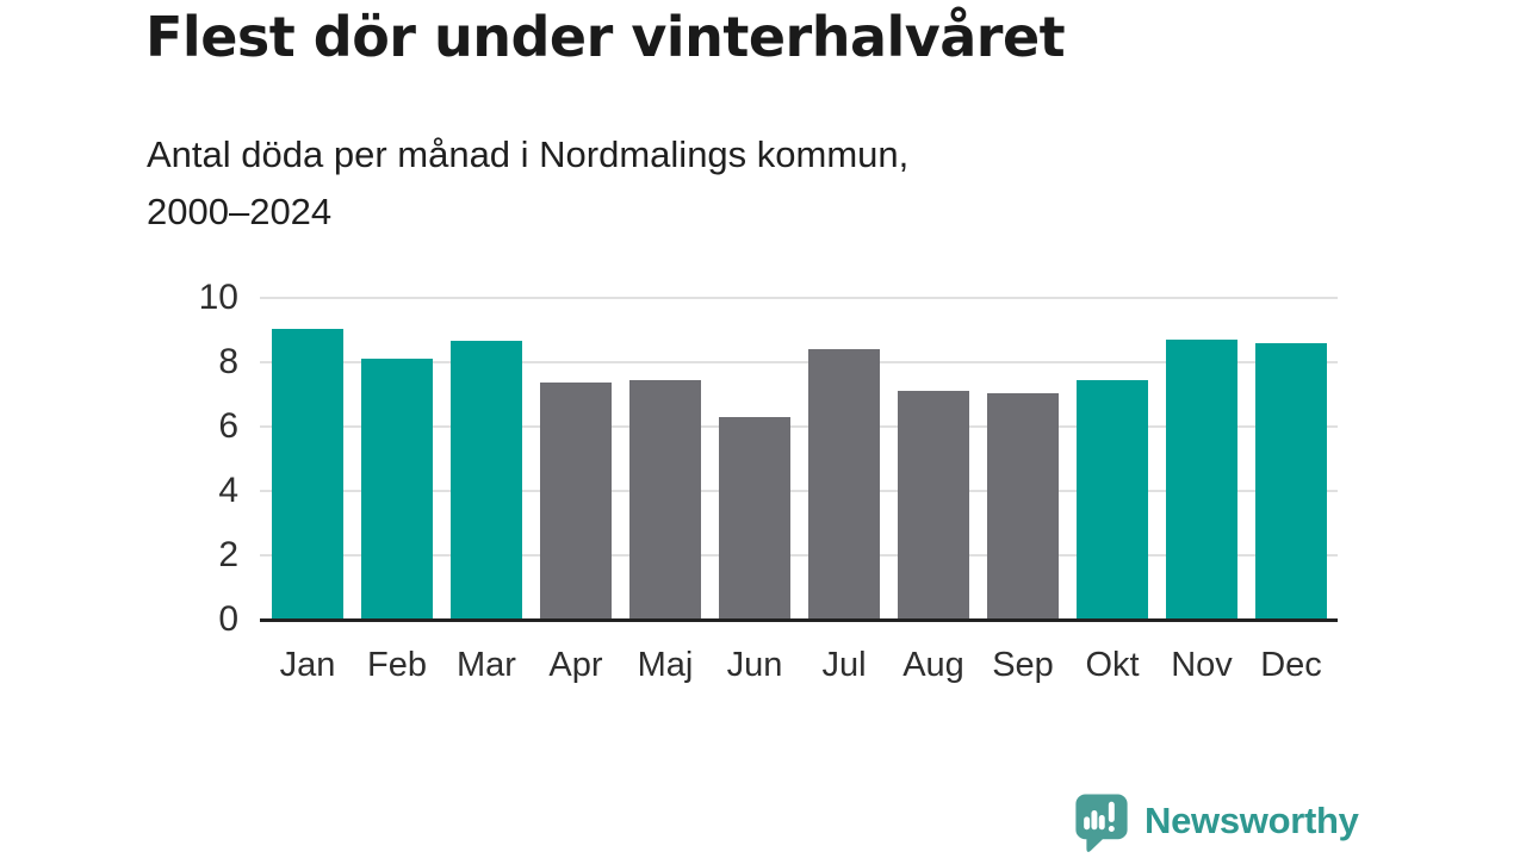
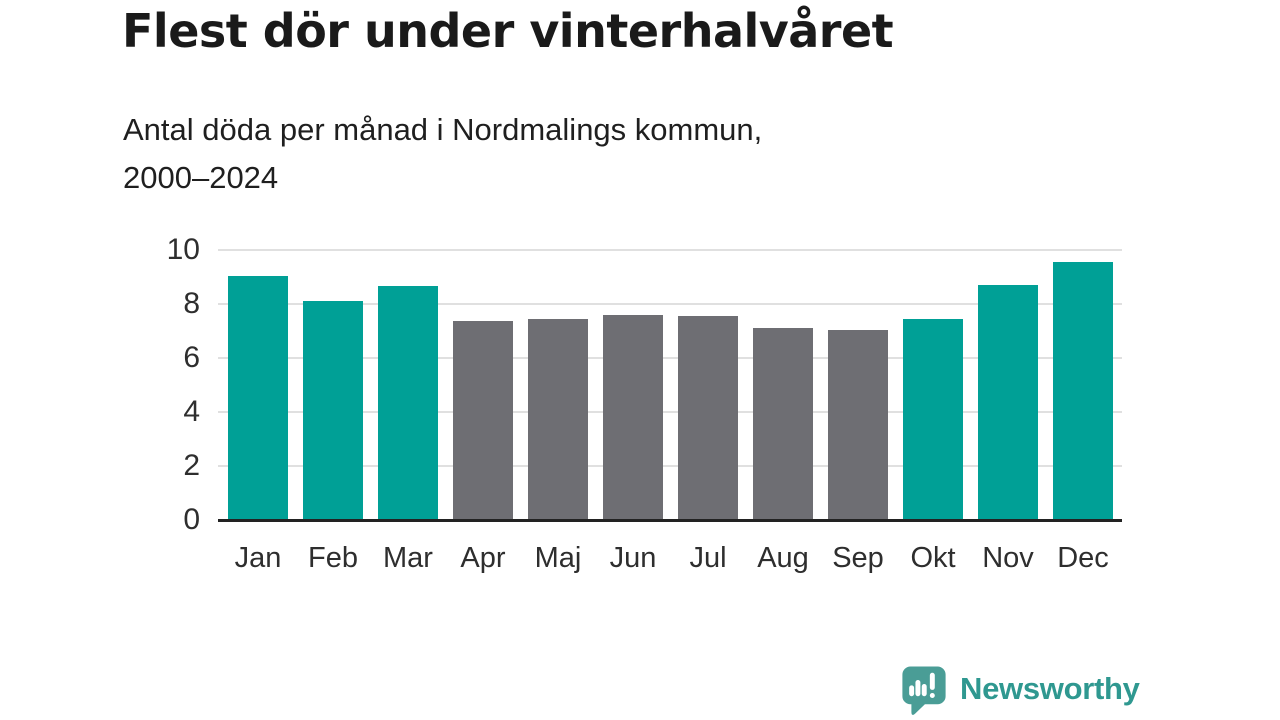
Jun: 6.3 -> 7.6
Jul: 8.4 -> 7.6
Dec: 8.6 -> 9.6
